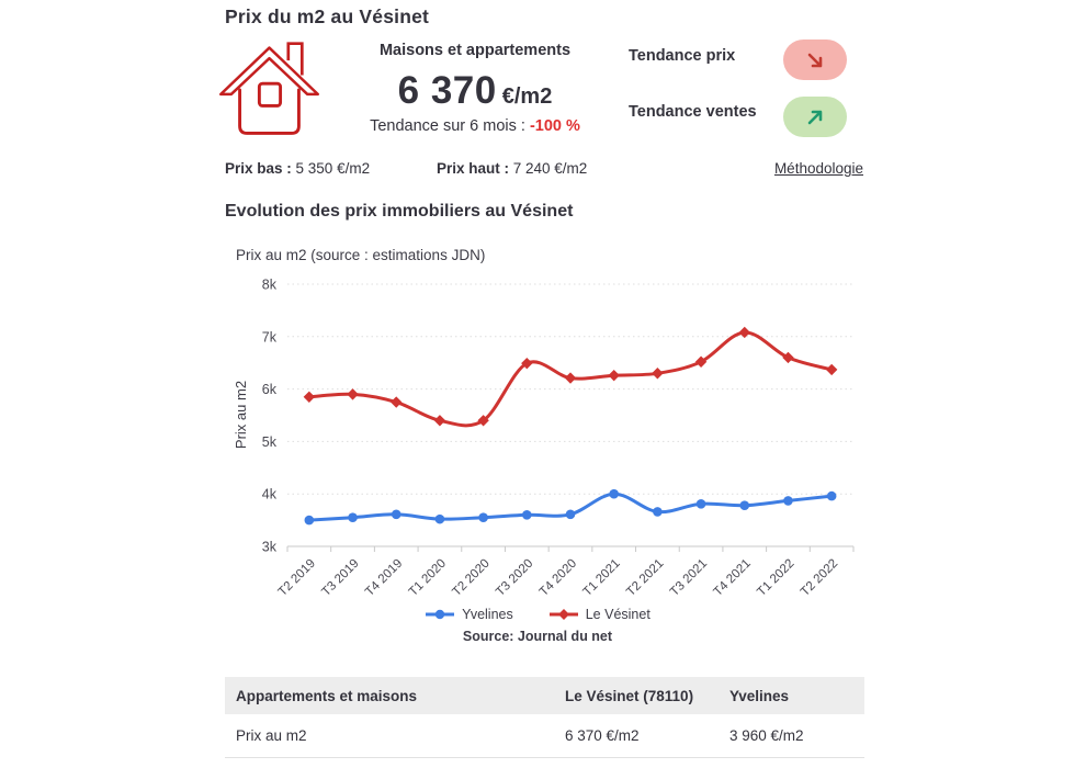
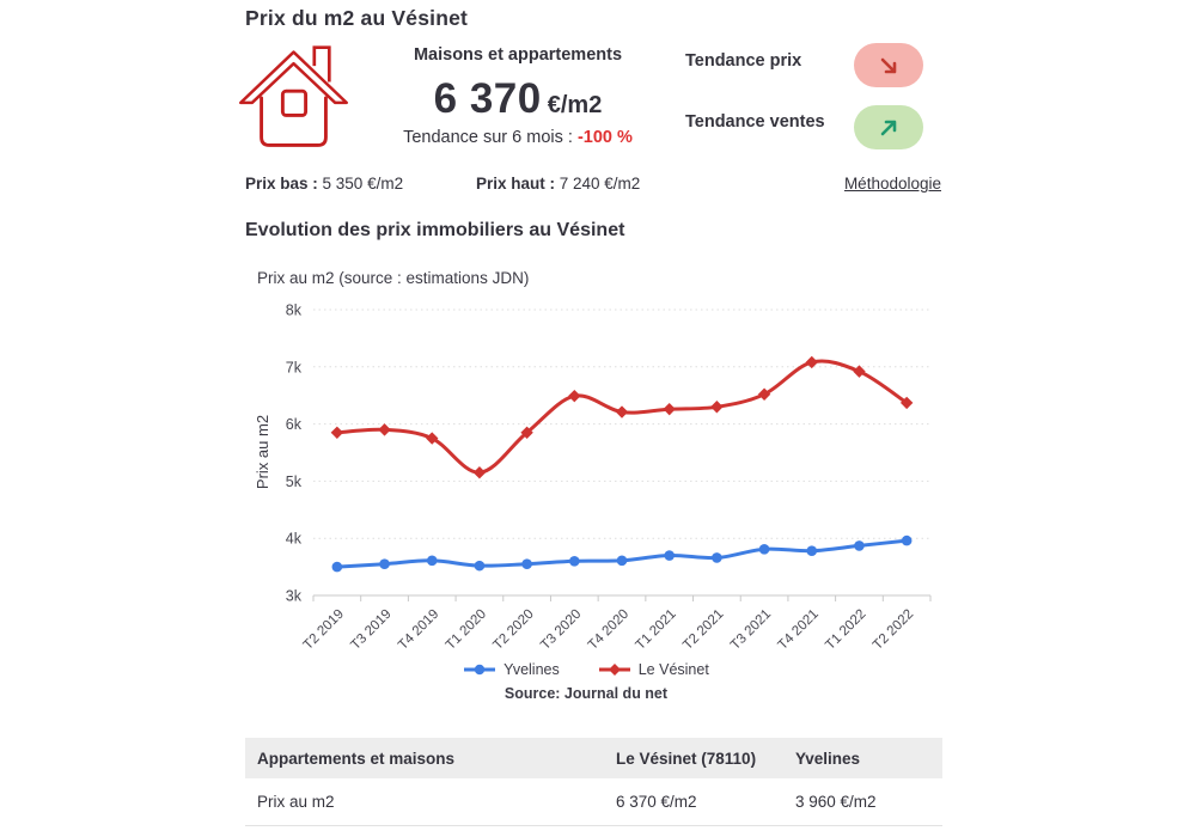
Le Vésinet/T1 2020: 5.4k -> 5.2k
Le Vésinet/T2 2020: 5.4k -> 5.8k
Yvelines/T1 2021: 4.0k -> 3.7k
Le Vésinet/T1 2022: 6.6k -> 6.9k
